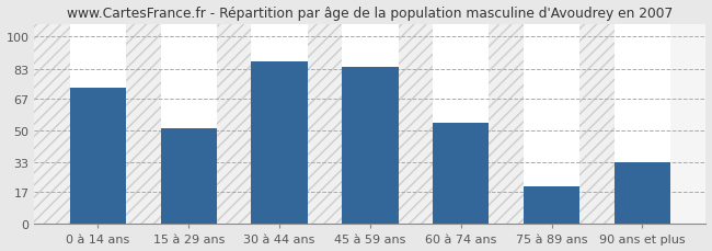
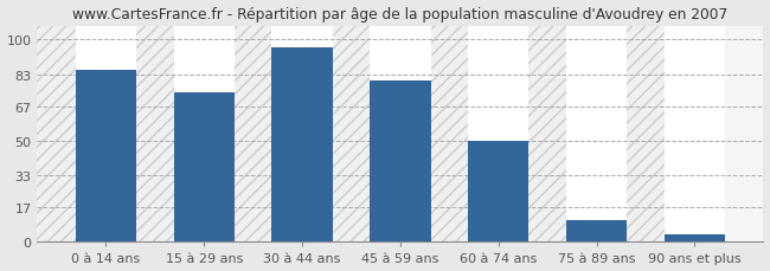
0 à 14 ans: 73 -> 85
15 à 29 ans: 51 -> 74
30 à 44 ans: 87 -> 96
45 à 59 ans: 84 -> 80
60 à 74 ans: 54 -> 50
75 à 89 ans: 20 -> 11
90 ans et plus: 33 -> 4
